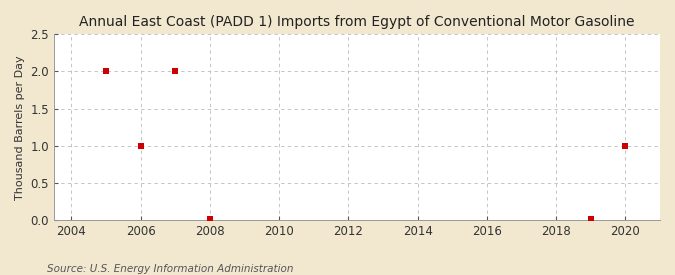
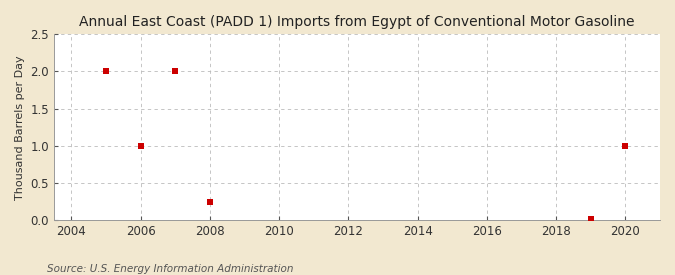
2008: 0.01 -> 0.24
